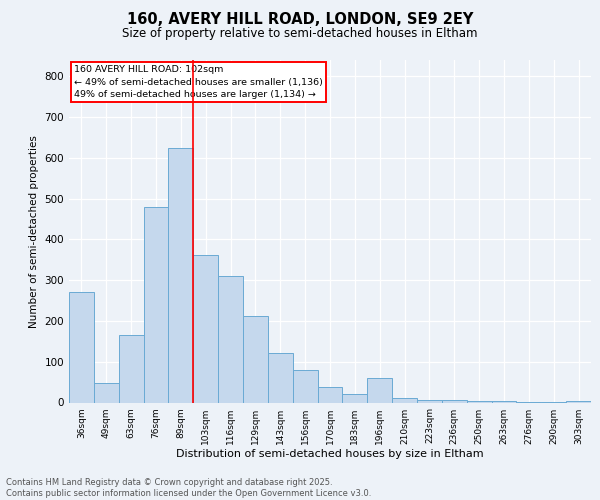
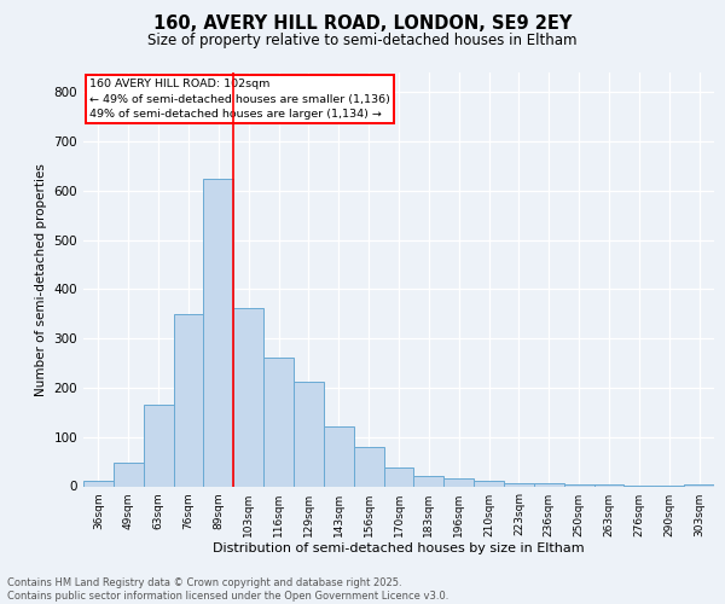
36sqm: 270 -> 10
76sqm: 480 -> 350
116sqm: 310 -> 260
196sqm: 60 -> 17
